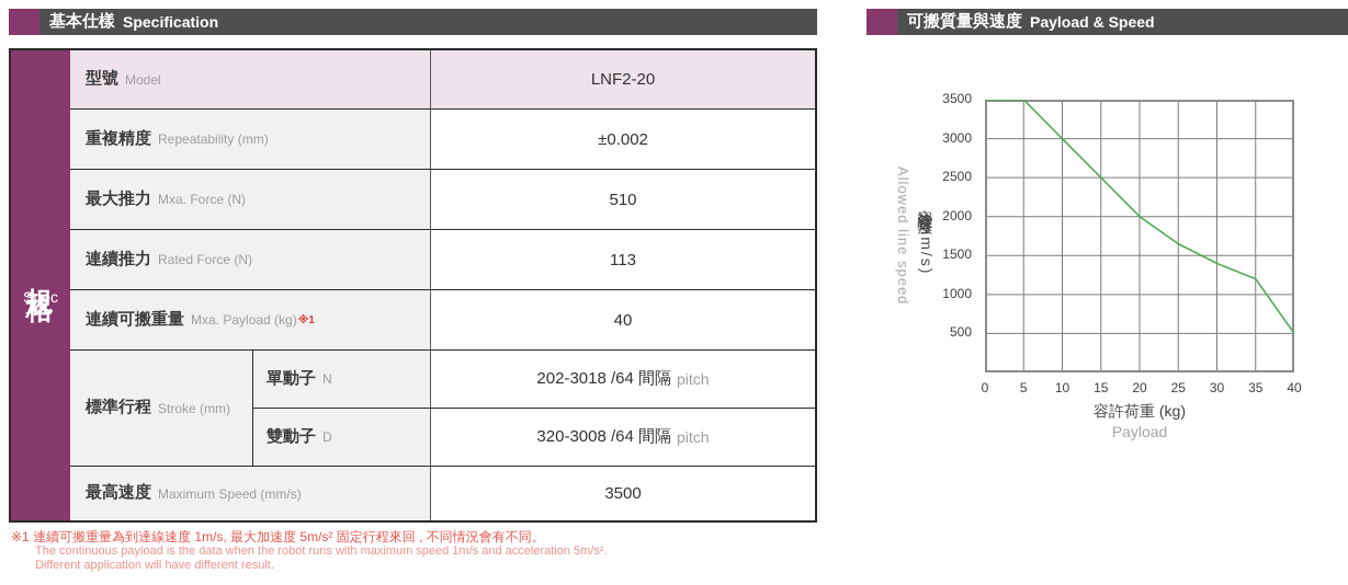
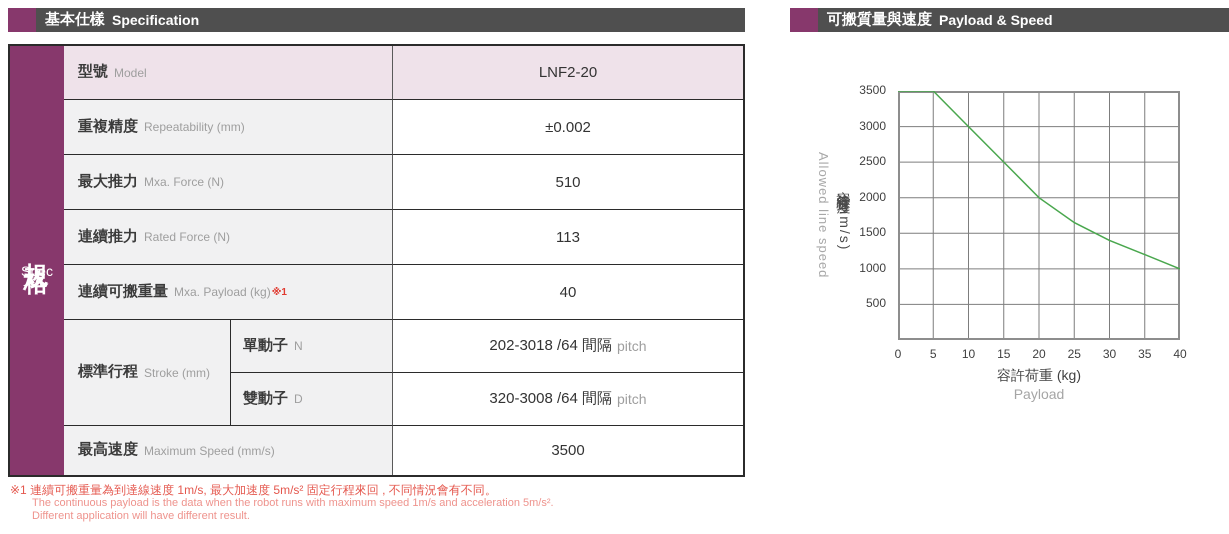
40: 500 -> 1000
